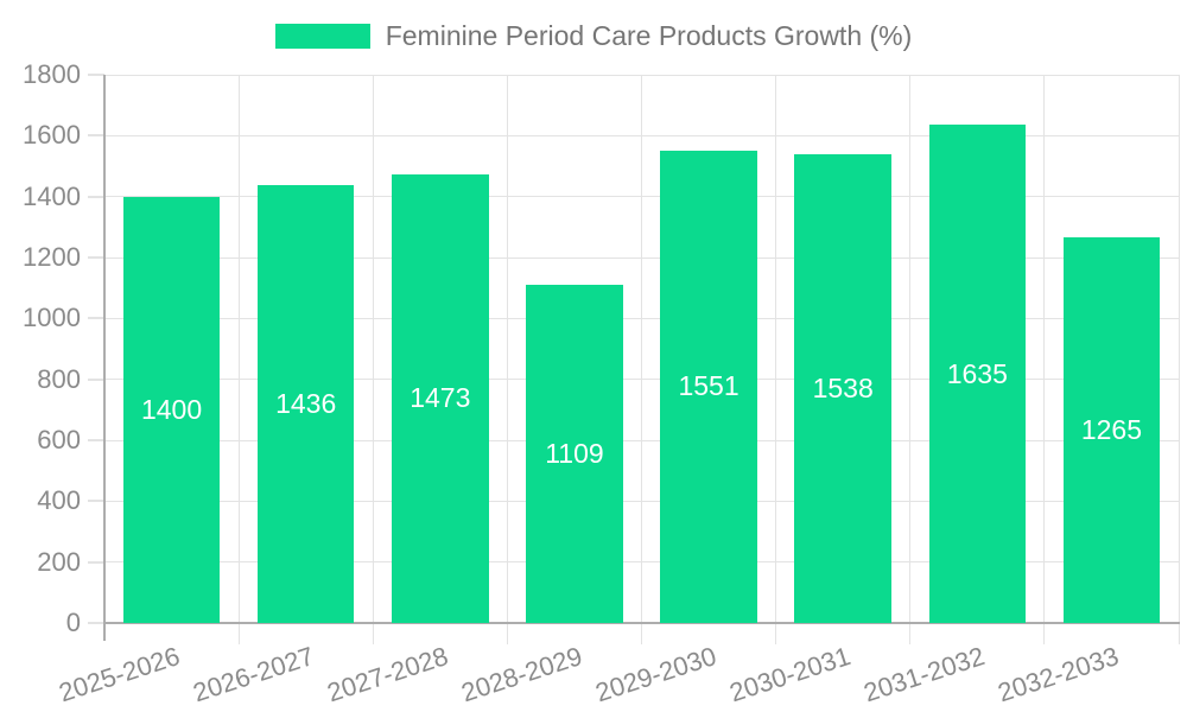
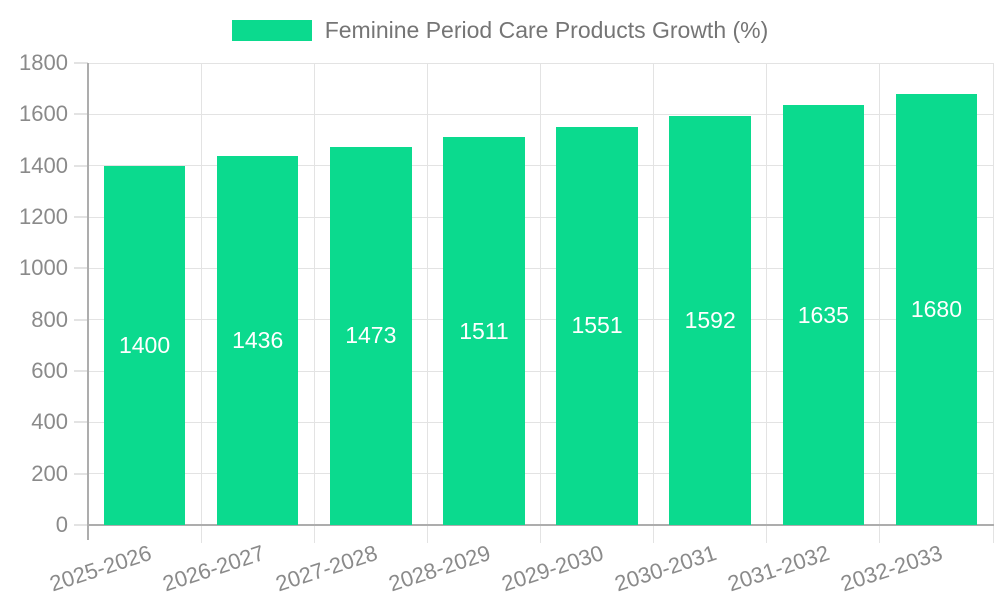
2028-2029: 1109 -> 1511
2030-2031: 1538 -> 1592
2032-2033: 1265 -> 1680
